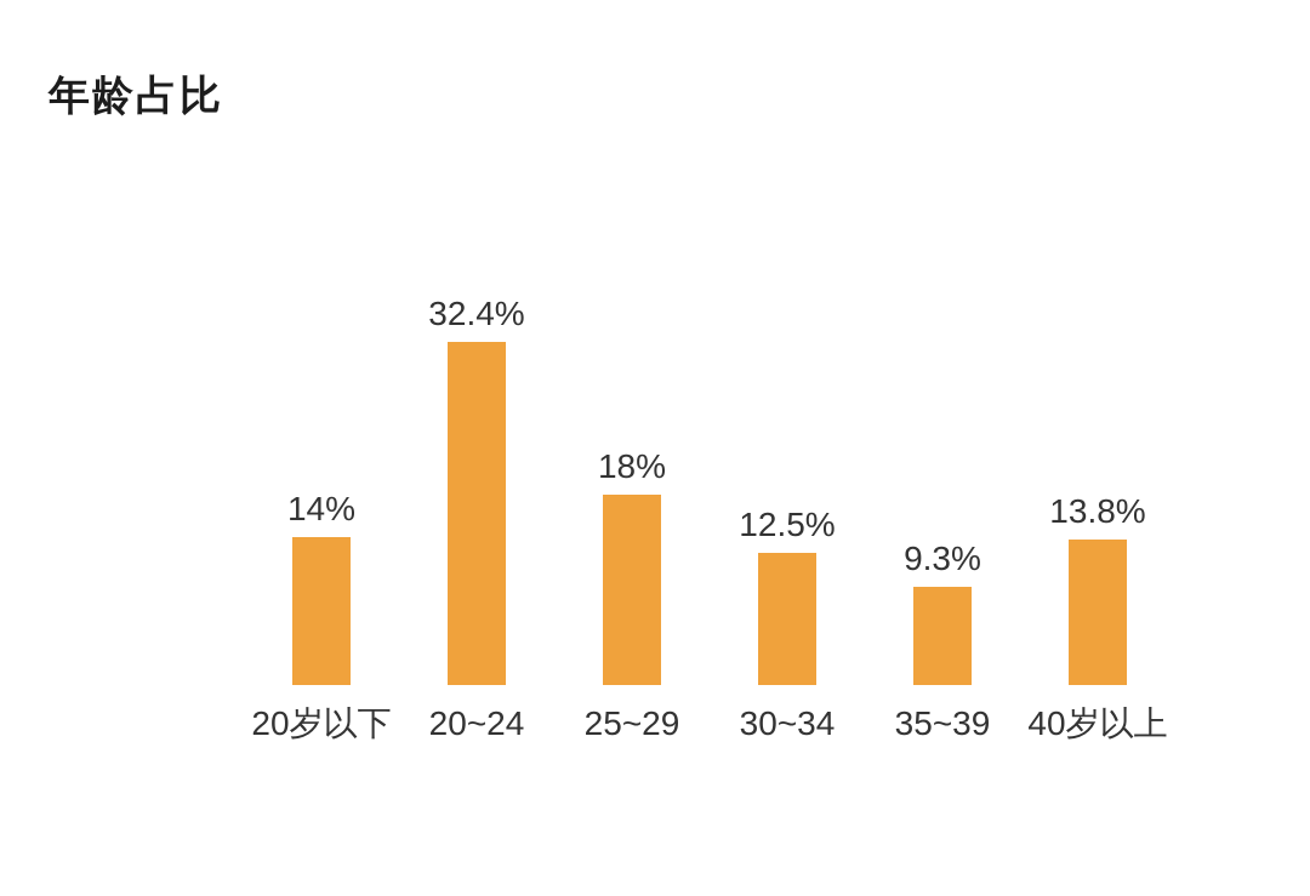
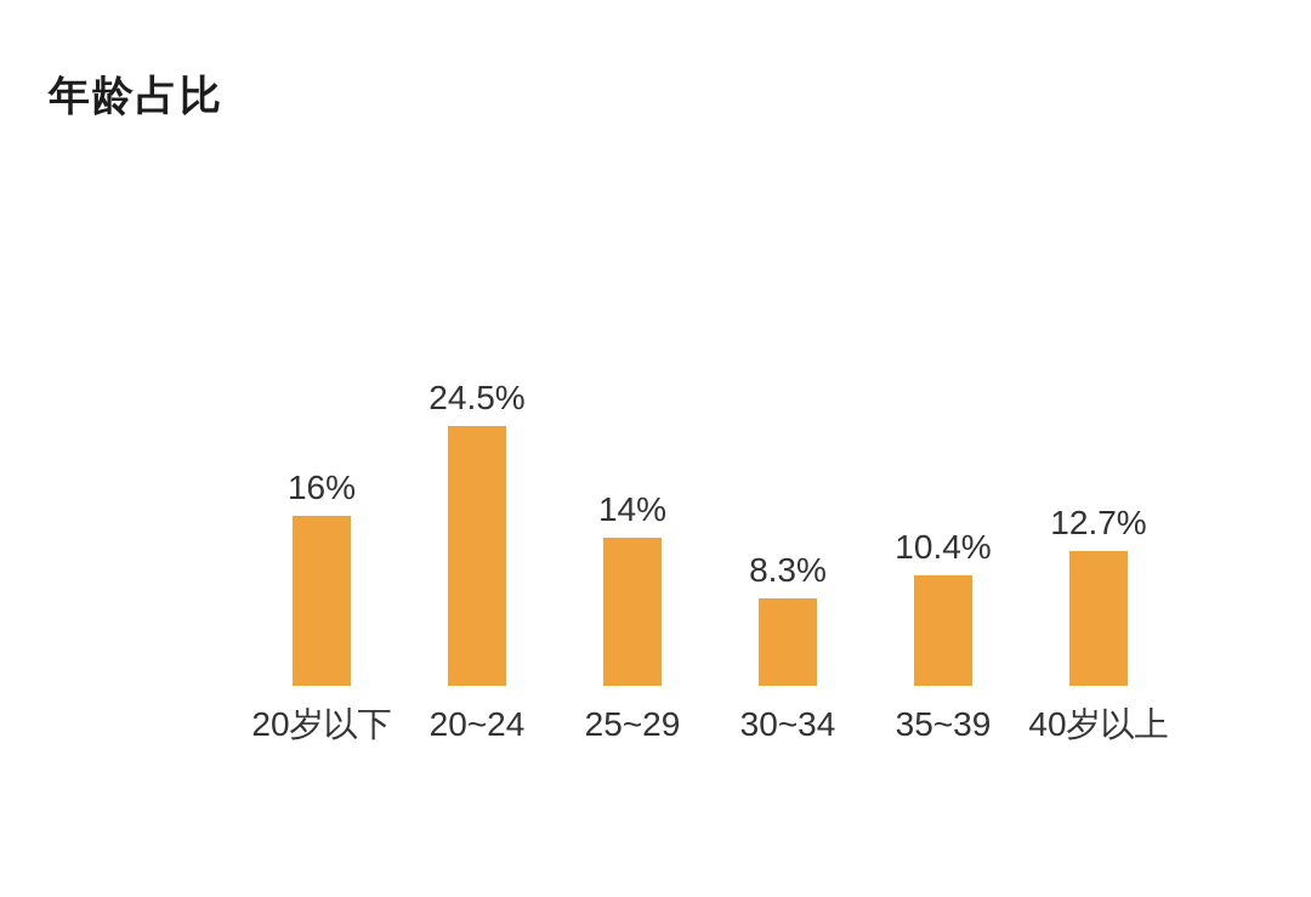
20岁以下: 14% -> 16%
20~24: 32.4% -> 24.5%
25~29: 18% -> 14%
30~34: 12.5% -> 8.3%
35~39: 9.3% -> 10.4%
40岁以上: 13.8% -> 12.7%
